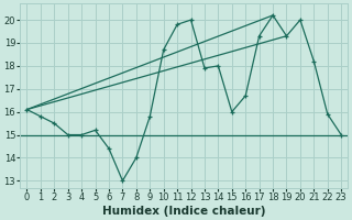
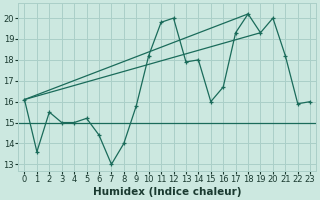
1: 15.8 -> 13.6
10: 18.7 -> 18.2
23: 15.0 -> 16.0
